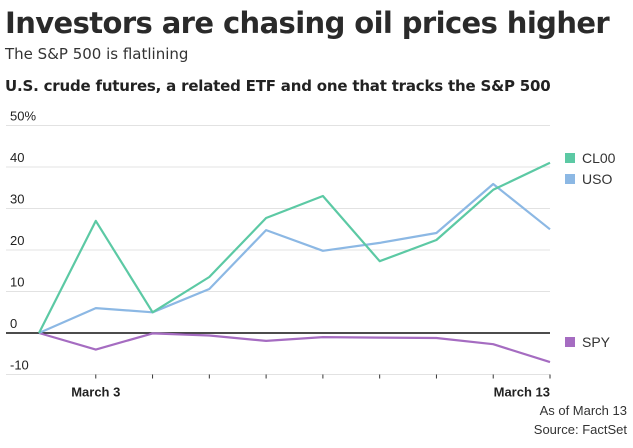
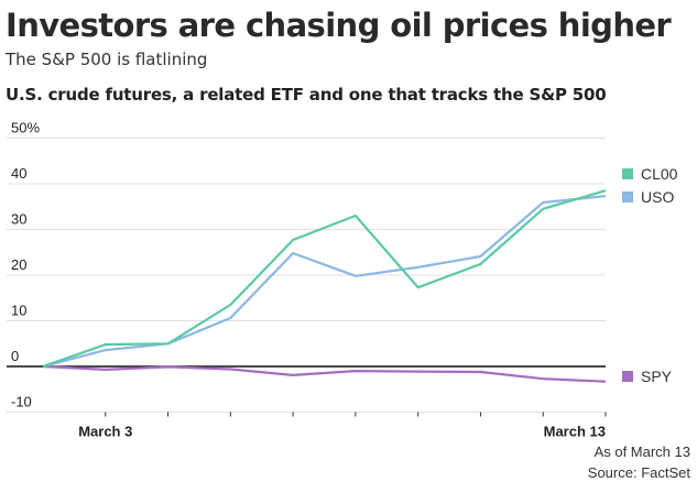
CL00/March 3: 27% -> 5%
USO/March 3: 6% -> 4%
SPY/March 3: -4% -> -1%
CL00/March 13: 41% -> 38%
USO/March 13: 25% -> 37%
SPY/March 13: -7% -> -3%
